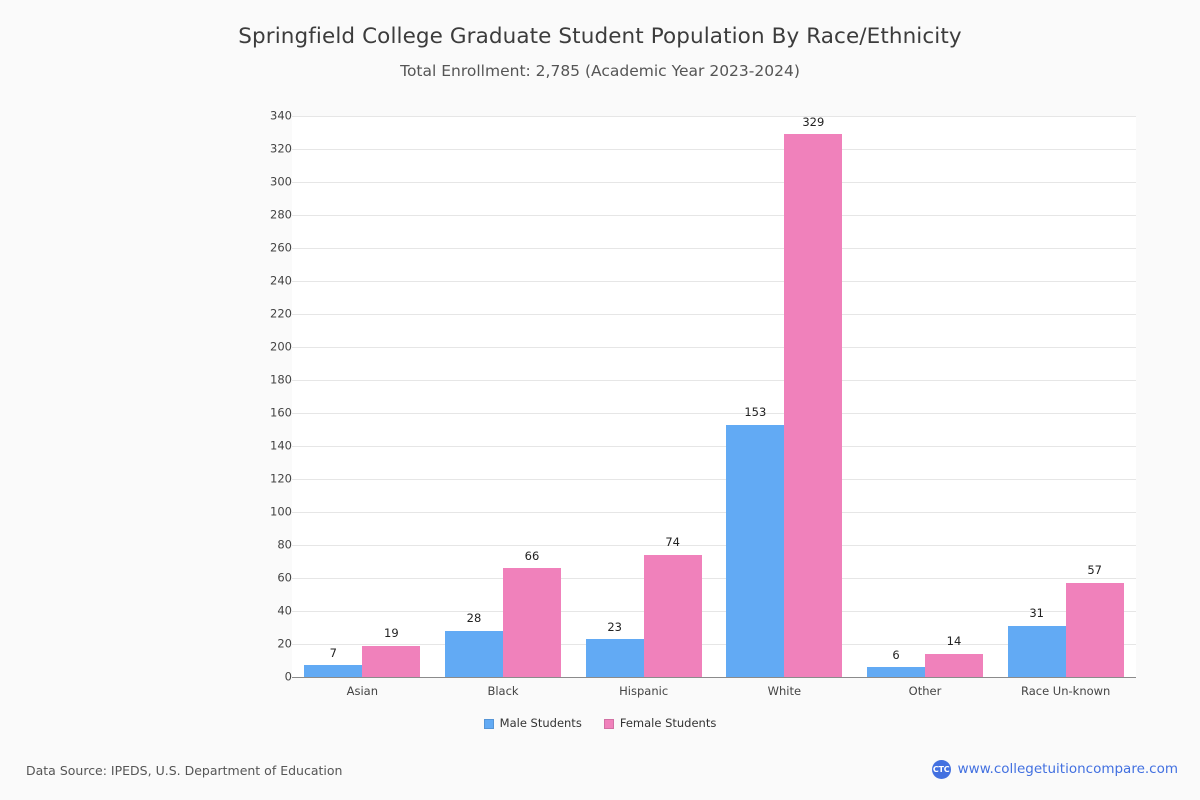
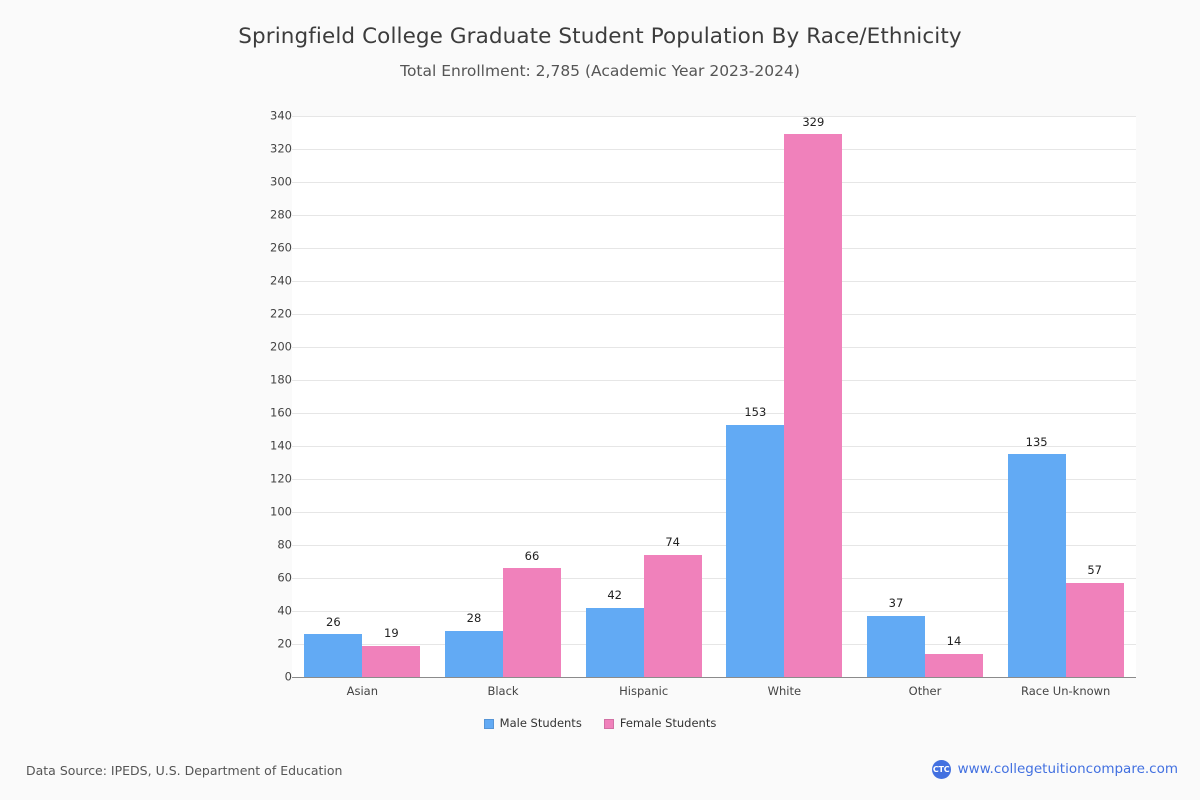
Male Students/Asian: 7 -> 26
Male Students/Hispanic: 23 -> 42
Male Students/Other: 6 -> 37
Male Students/Race Un-known: 31 -> 135
